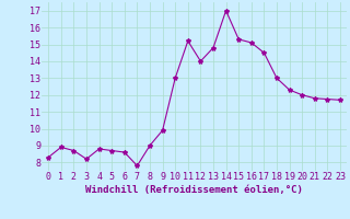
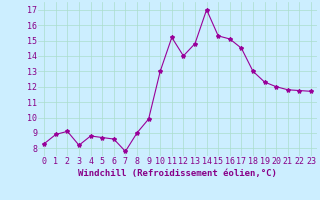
2: 8.7 -> 9.1
